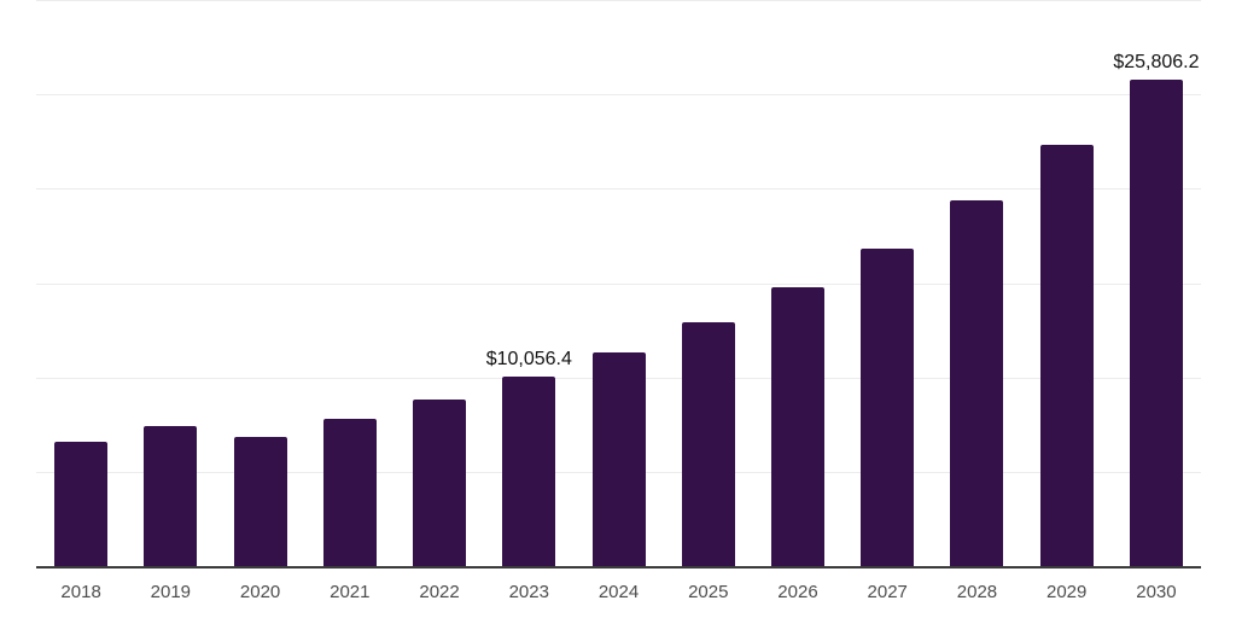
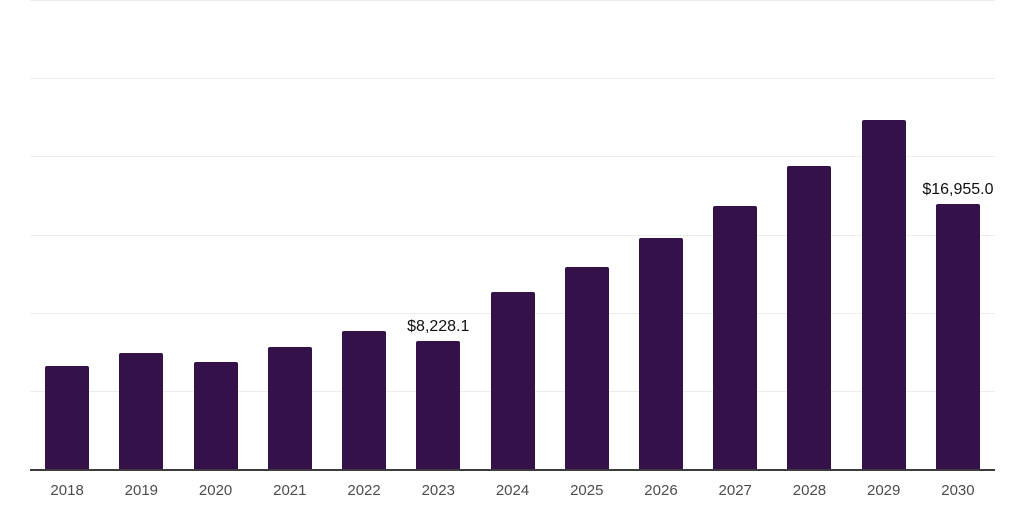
2023: $10,056.4 -> $8,228.1
2030: $25,806.2 -> $16,955.0
